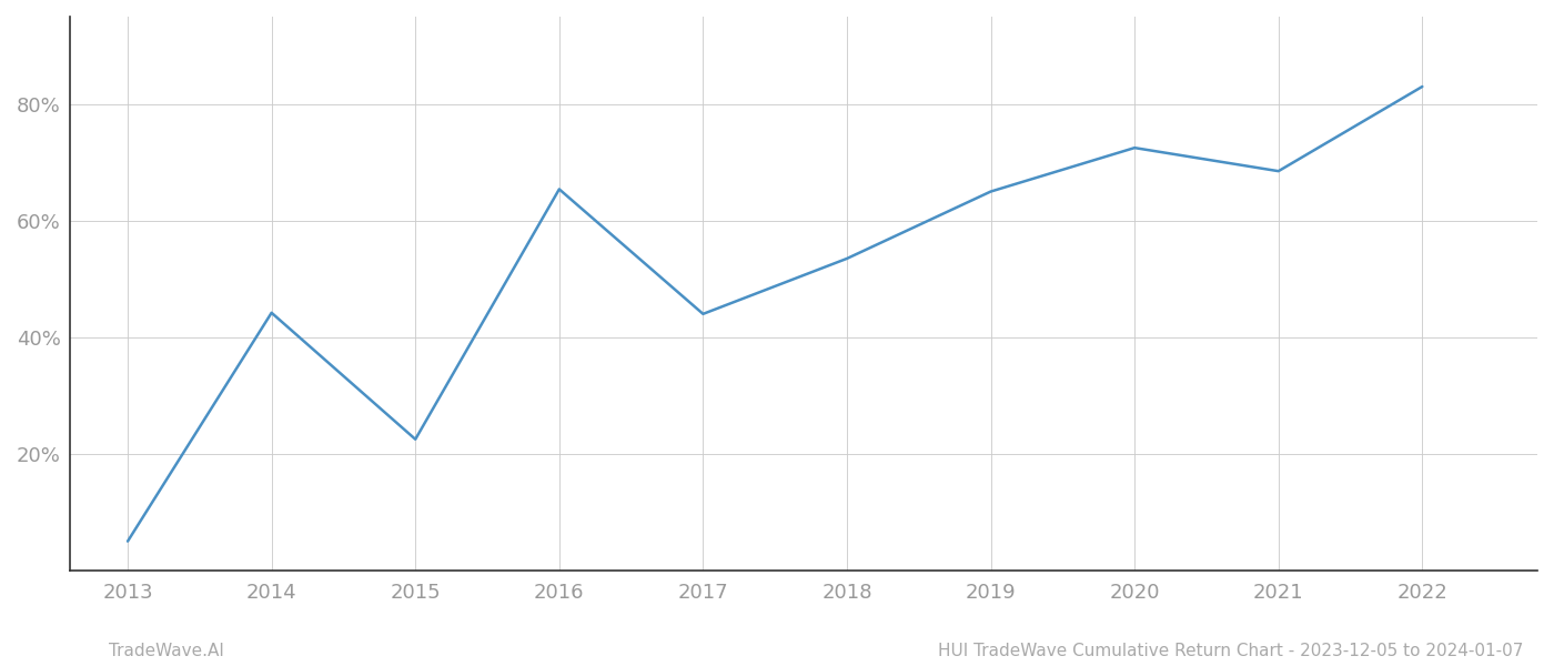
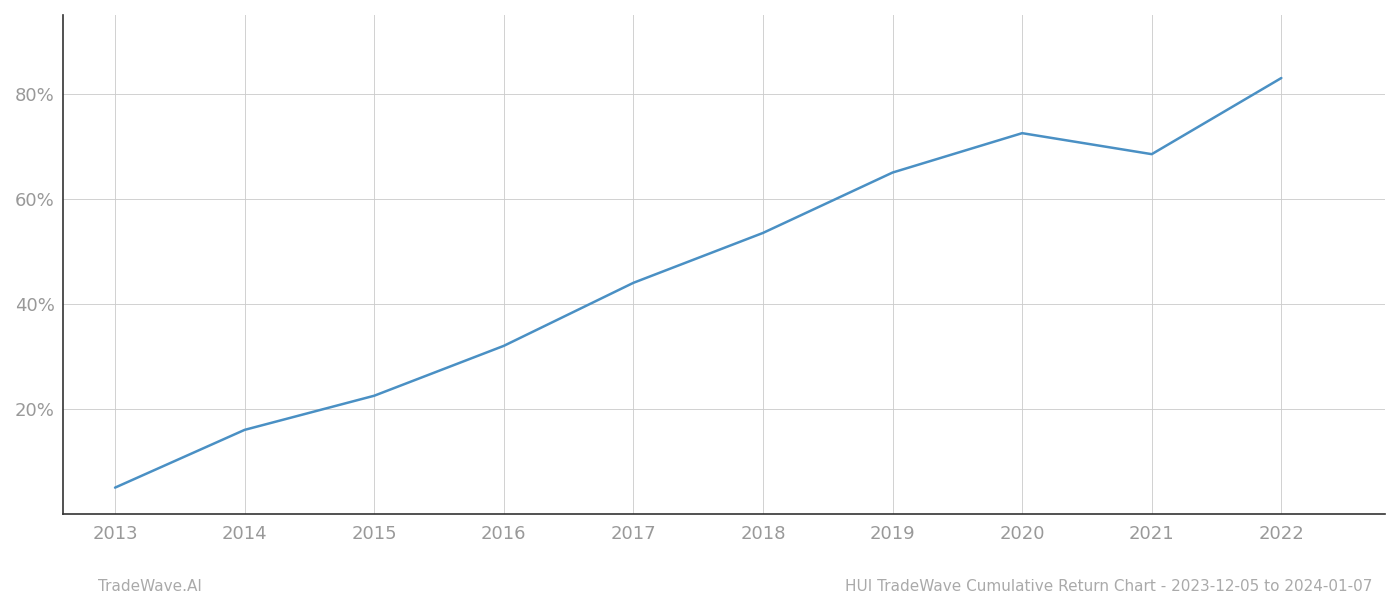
2014: 44.2% -> 16.0%
2016: 65.4% -> 32.0%
